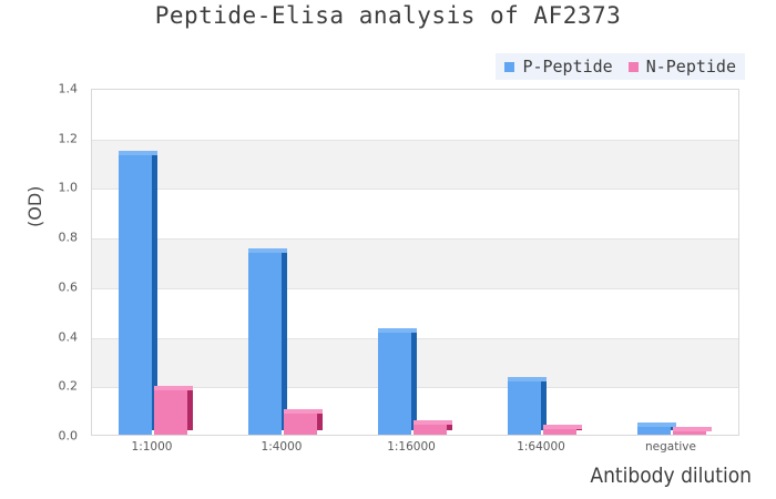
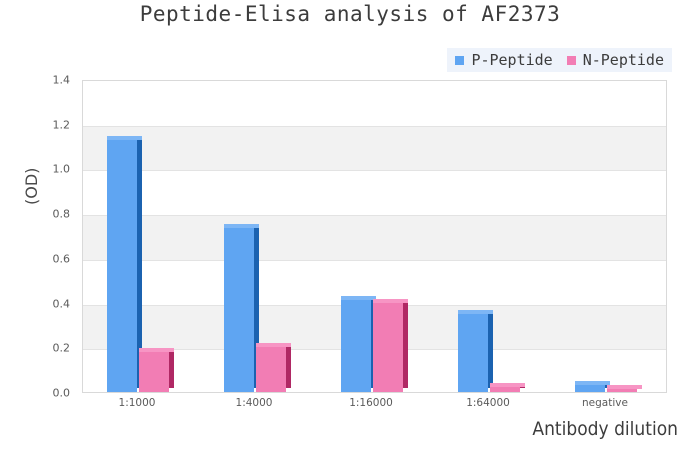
N-Peptide/1:4000: 0.09 -> 0.20
N-Peptide/1:16000: 0.04 -> 0.40
P-Peptide/1:64000: 0.21 -> 0.35
